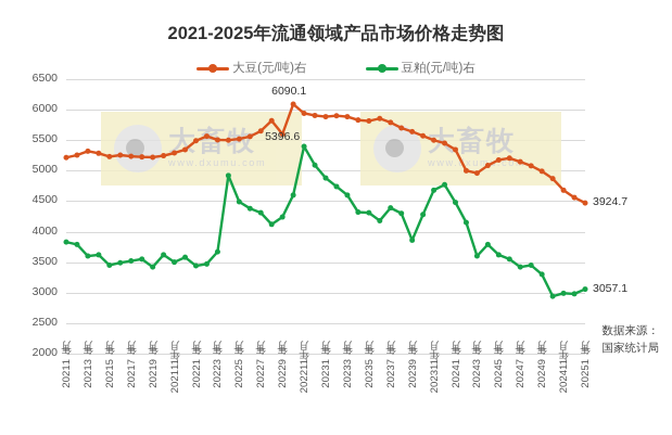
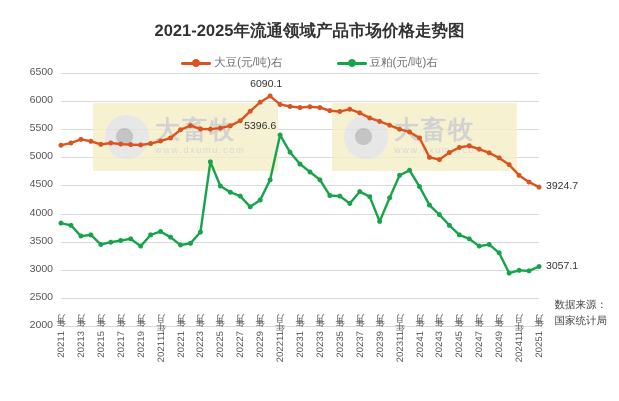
豆粕(元/吨)右/2021年11月: 3500 -> 3700
大豆(元/吨)右/2022年9月: 5600 -> 6000
豆粕(元/吨)右/2024年3月: 3600 -> 4000
